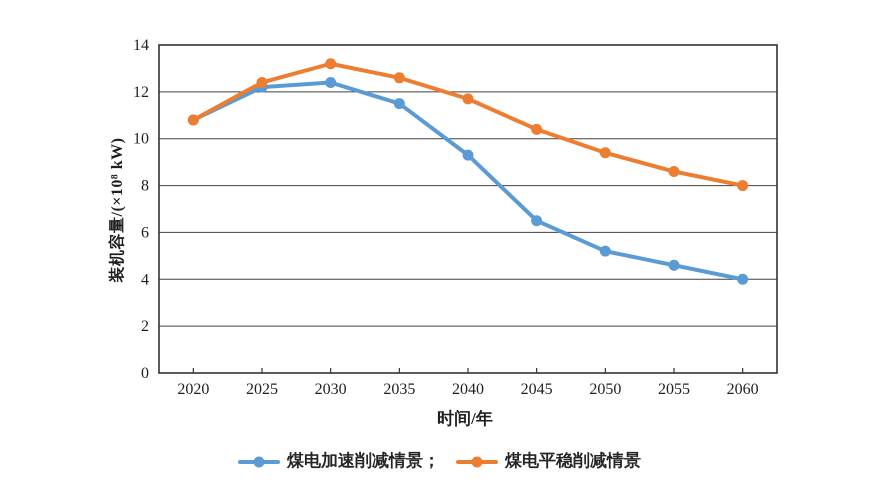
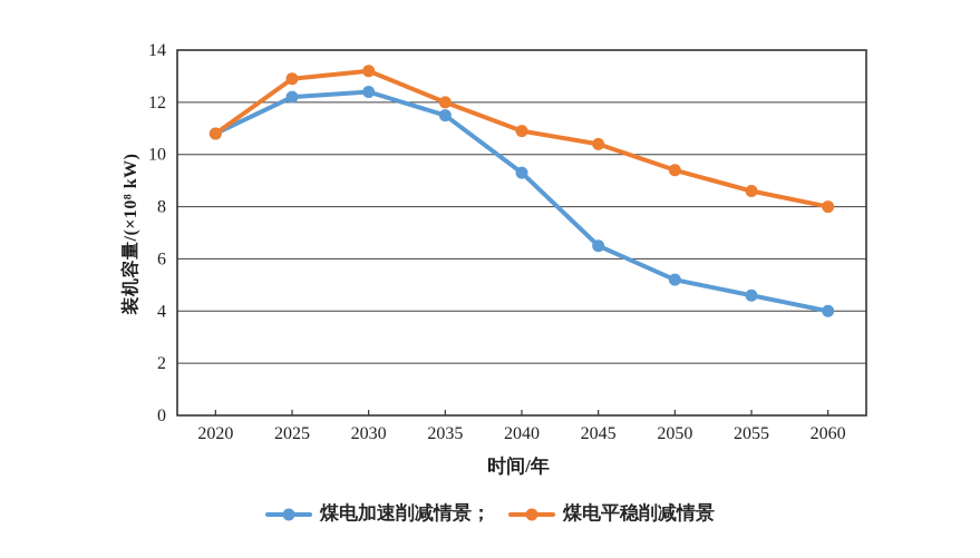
煤电平稳削减情景/2025: 12.4 -> 12.9
煤电平稳削减情景/2035: 12.6 -> 12.0
煤电平稳削减情景/2040: 11.7 -> 10.9
